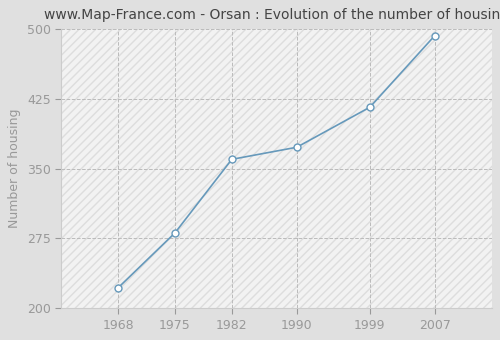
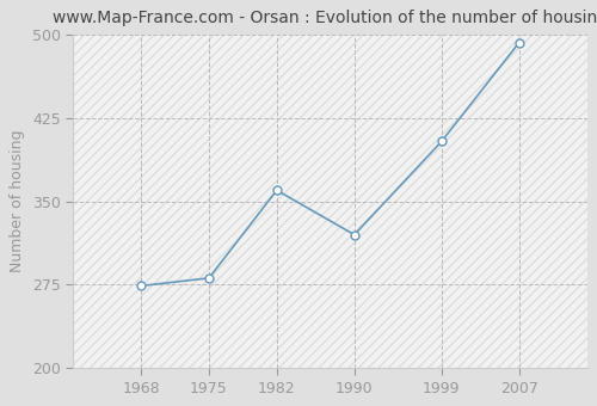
1968: 222 -> 274
1990: 373 -> 320
1999: 416 -> 404
